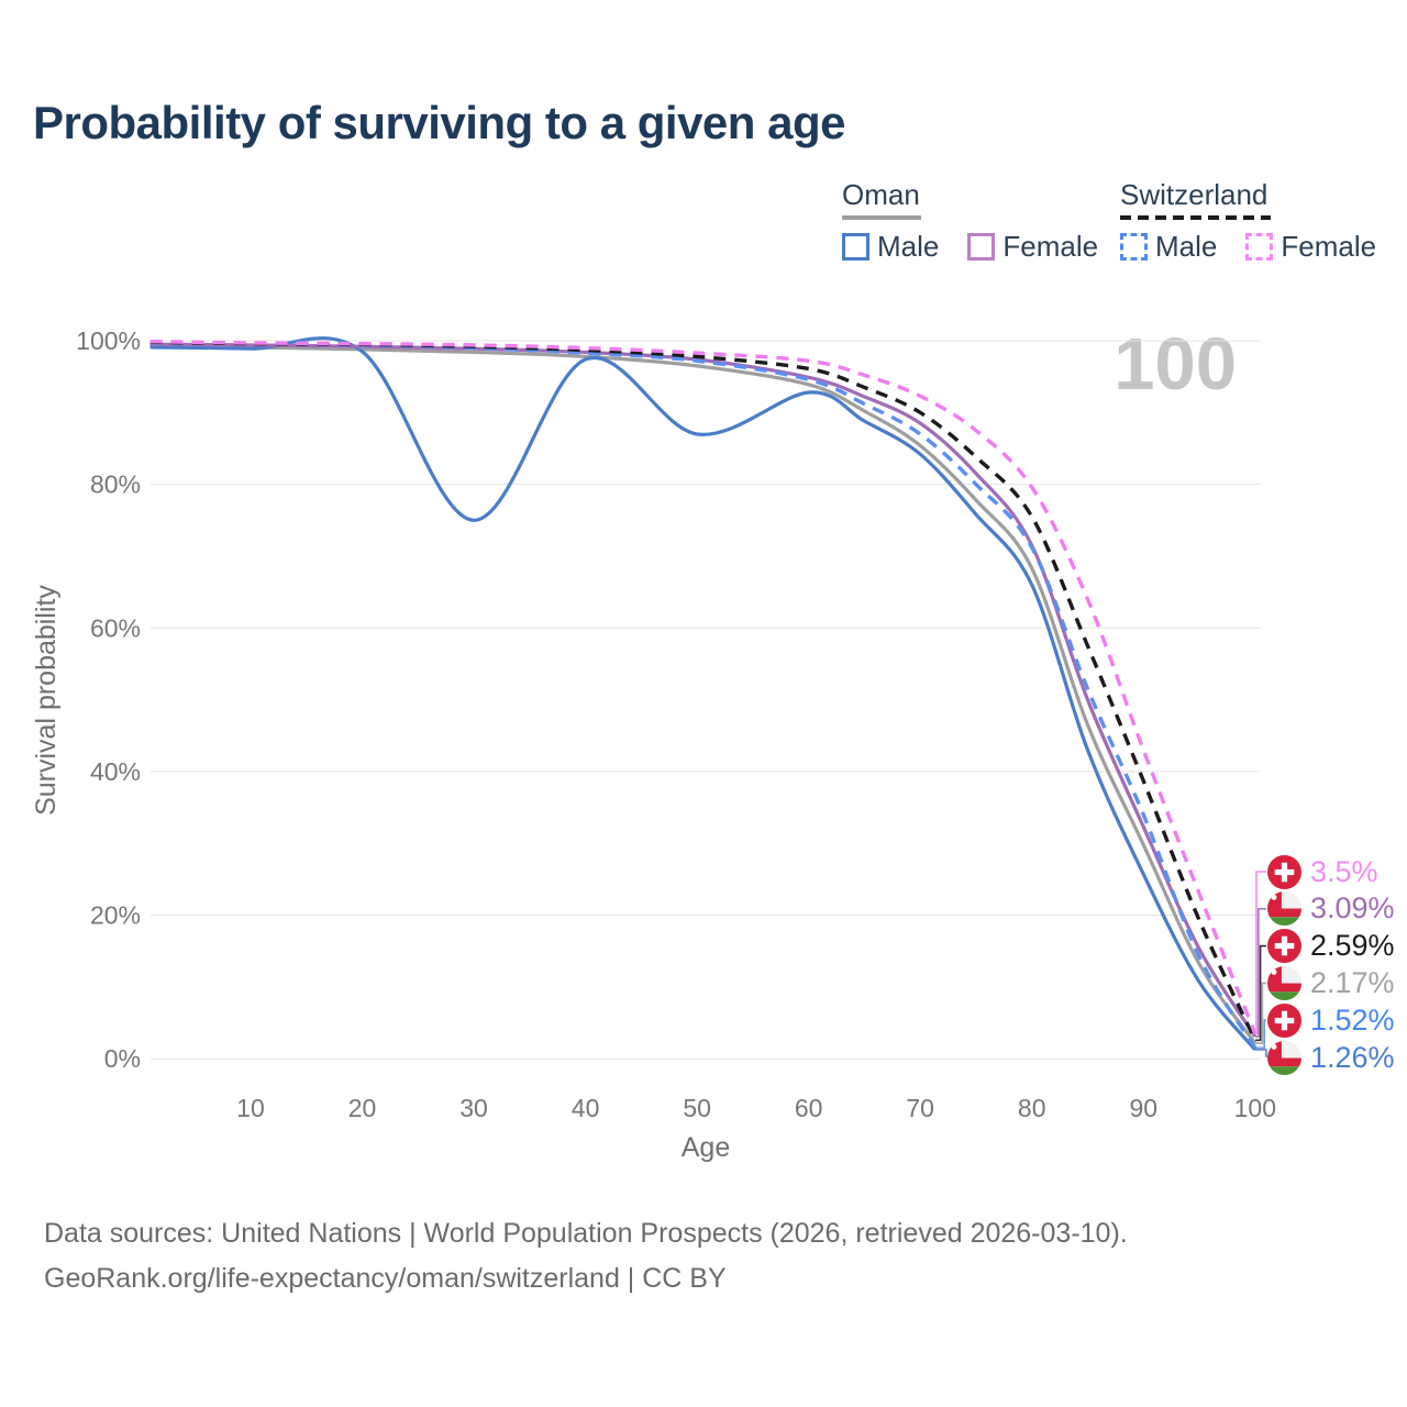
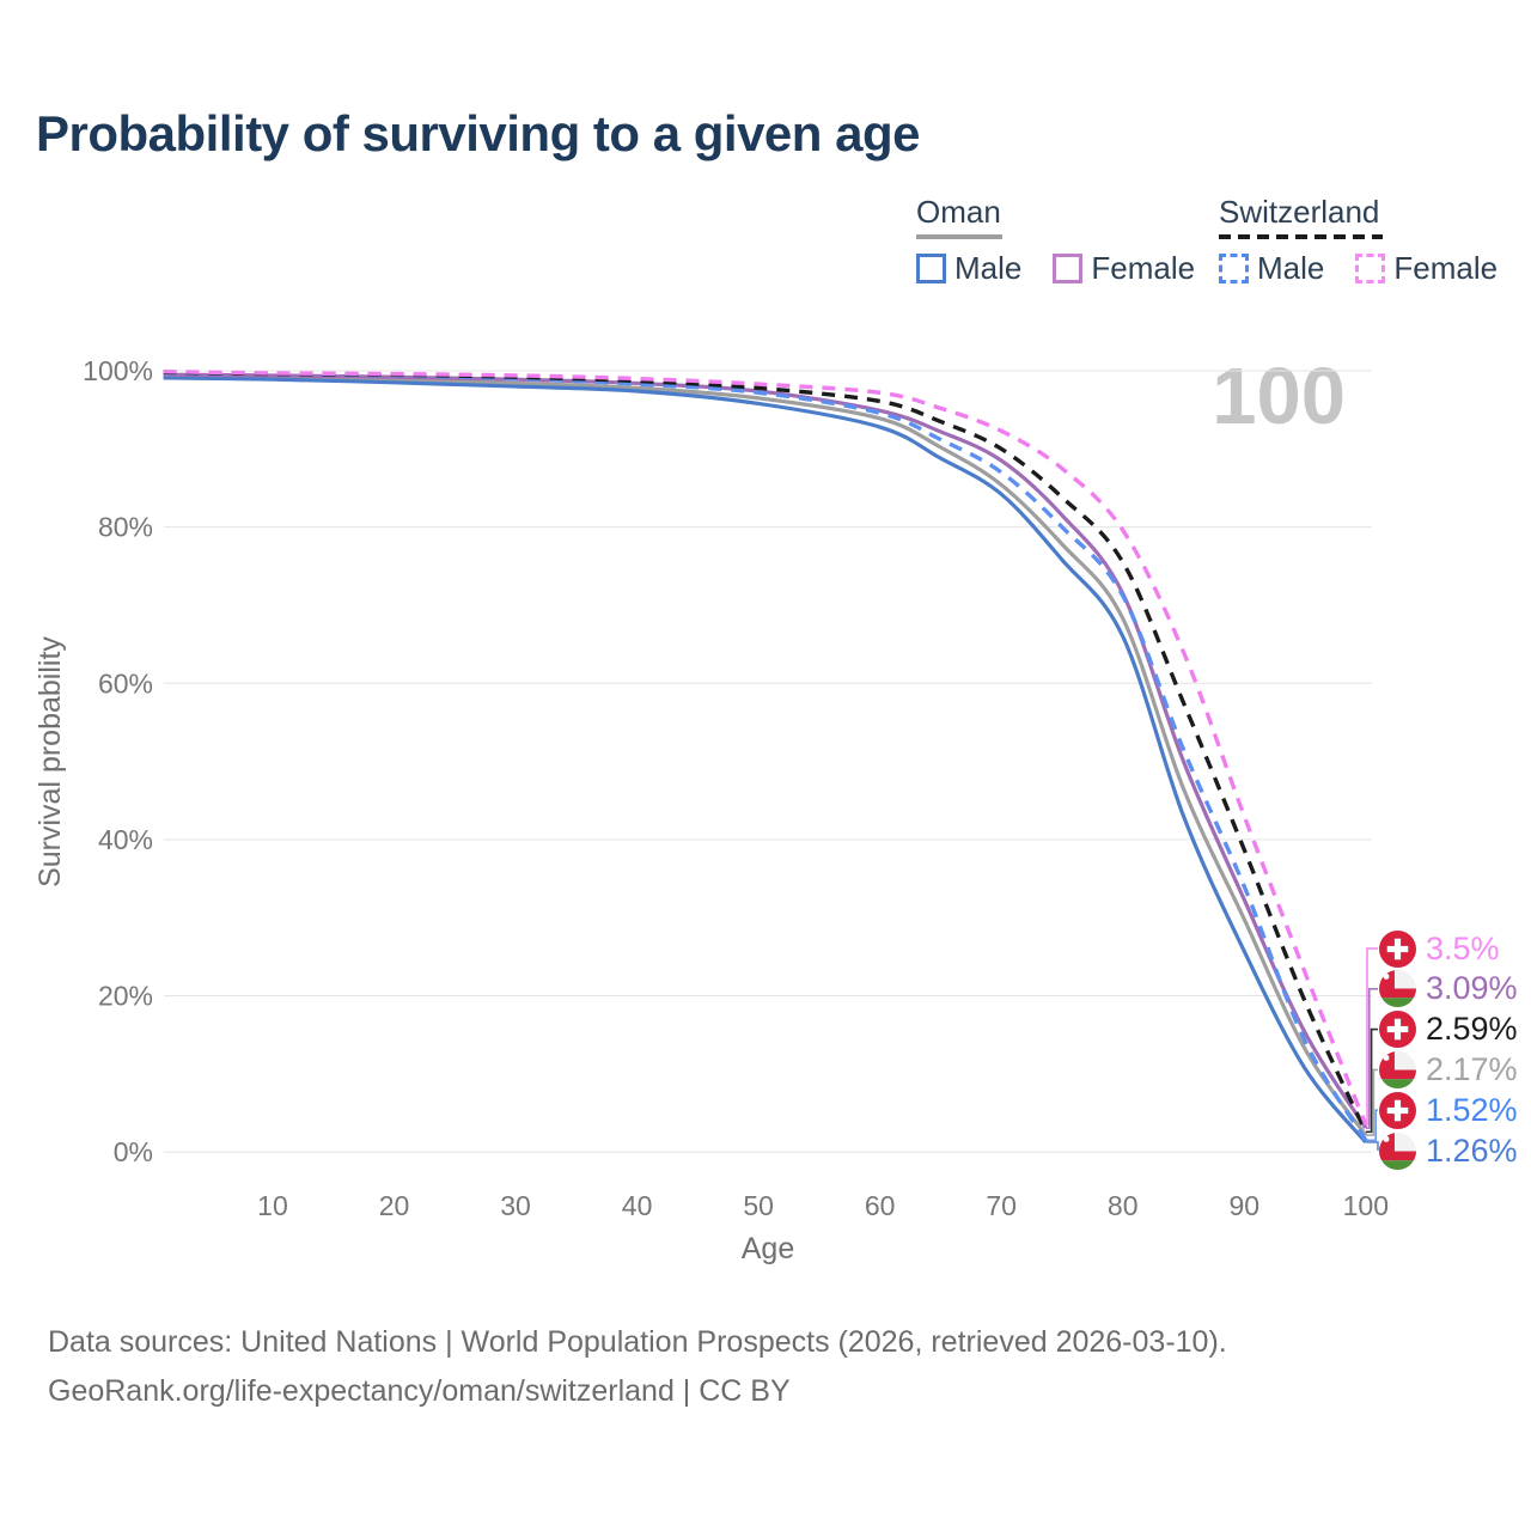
Oman Male/30: 75% -> 98%
Oman Male/50: 87% -> 96%
